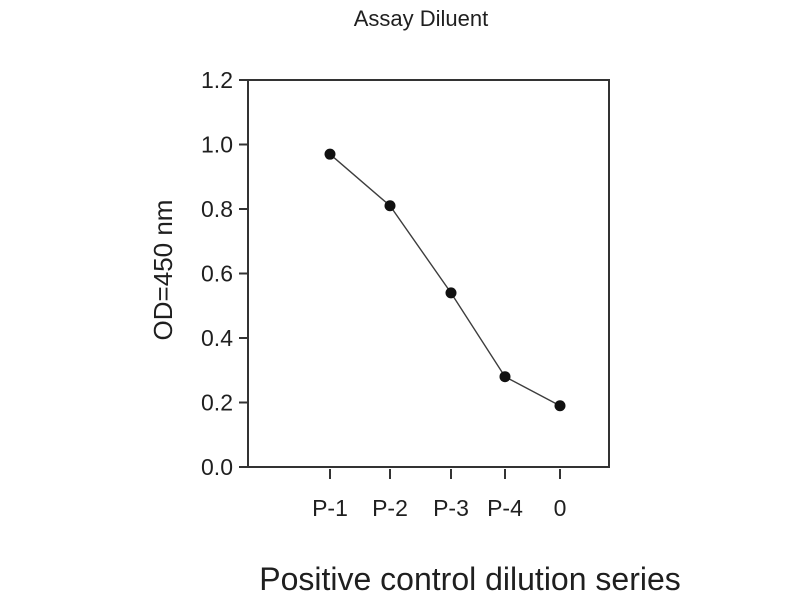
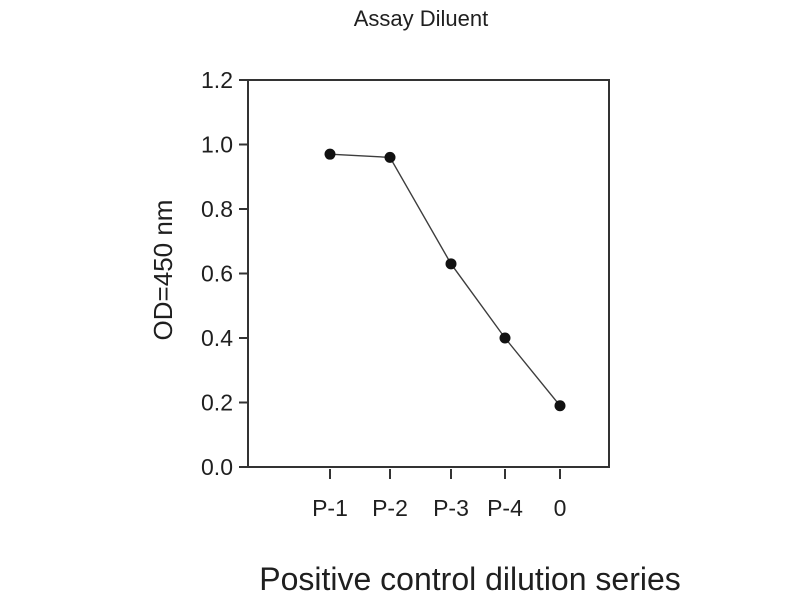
P-2: 0.81 -> 0.96
P-3: 0.54 -> 0.63
P-4: 0.28 -> 0.40
